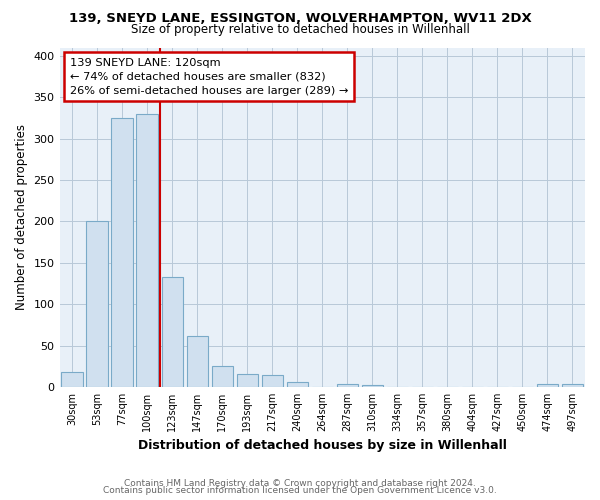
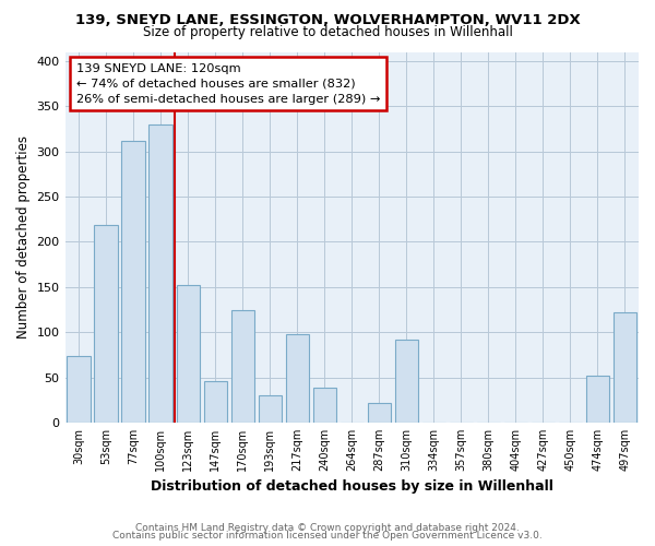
30sqm: 18 -> 74
53sqm: 200 -> 218
77sqm: 325 -> 312
123sqm: 133 -> 152
147sqm: 62 -> 46
170sqm: 25 -> 124
193sqm: 16 -> 30
217sqm: 15 -> 98
240sqm: 6 -> 38
287sqm: 4 -> 22
310sqm: 2 -> 92
474sqm: 4 -> 52
497sqm: 4 -> 122
